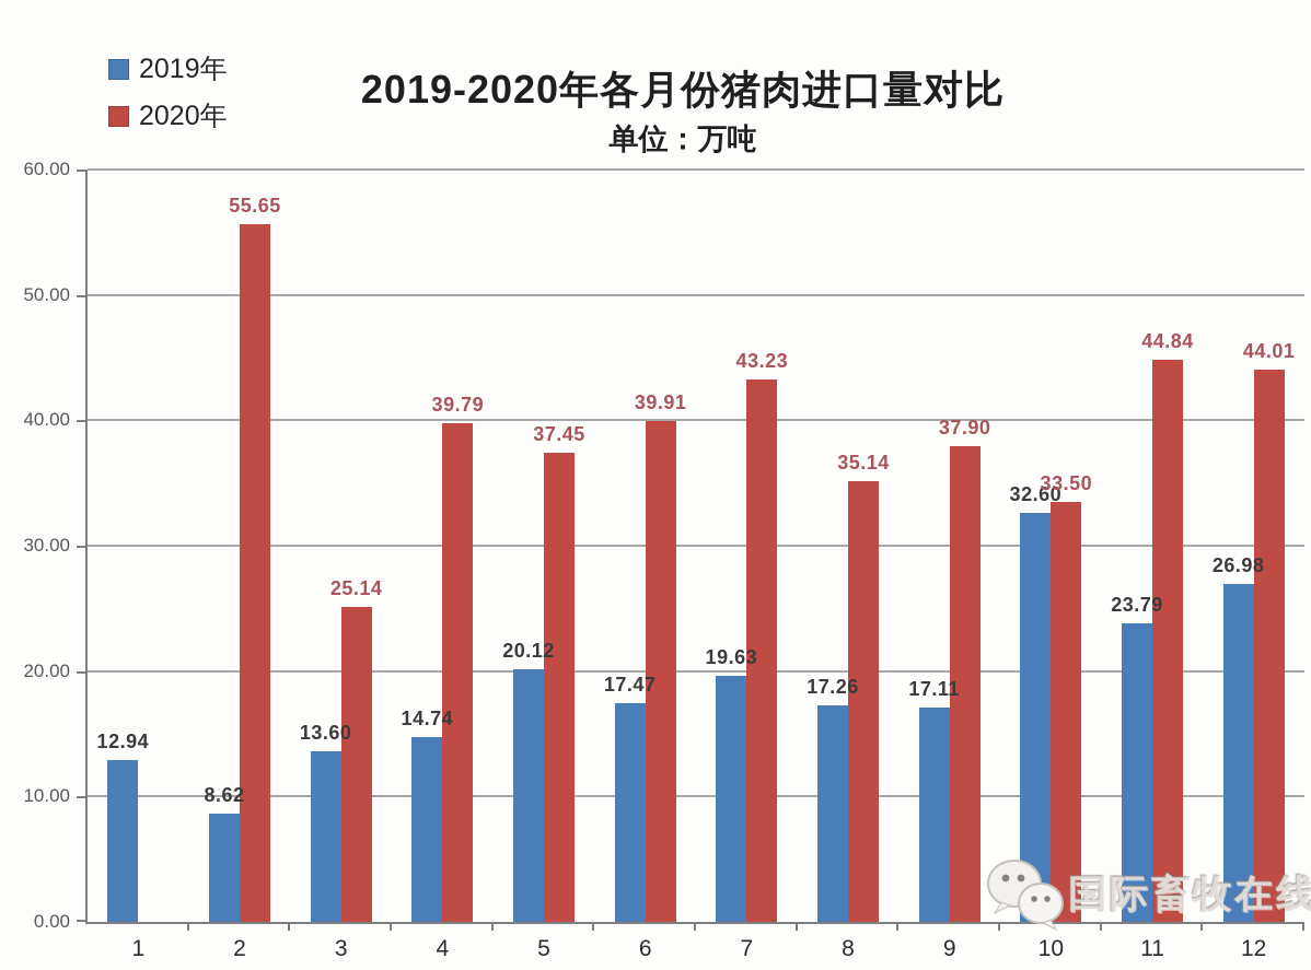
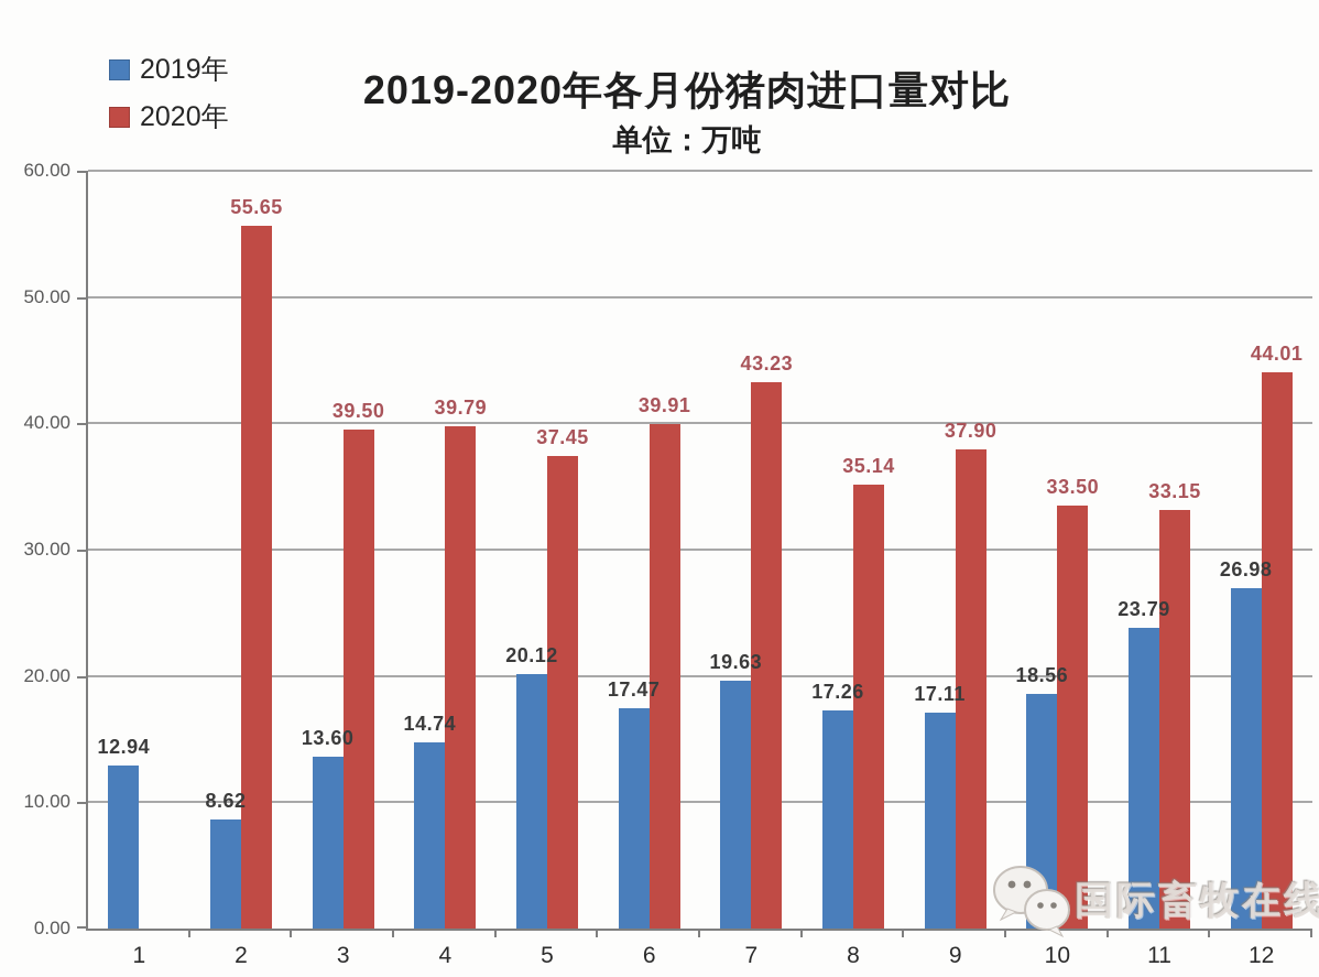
2020年/3: 25.14 -> 39.50
2019年/10: 32.60 -> 18.56
2020年/11: 44.84 -> 33.15
